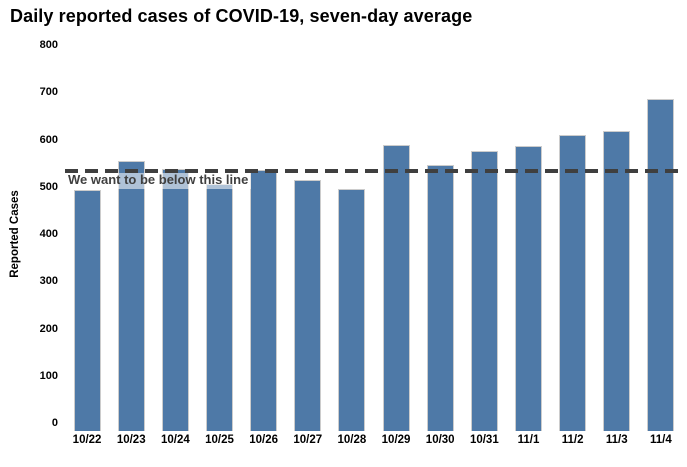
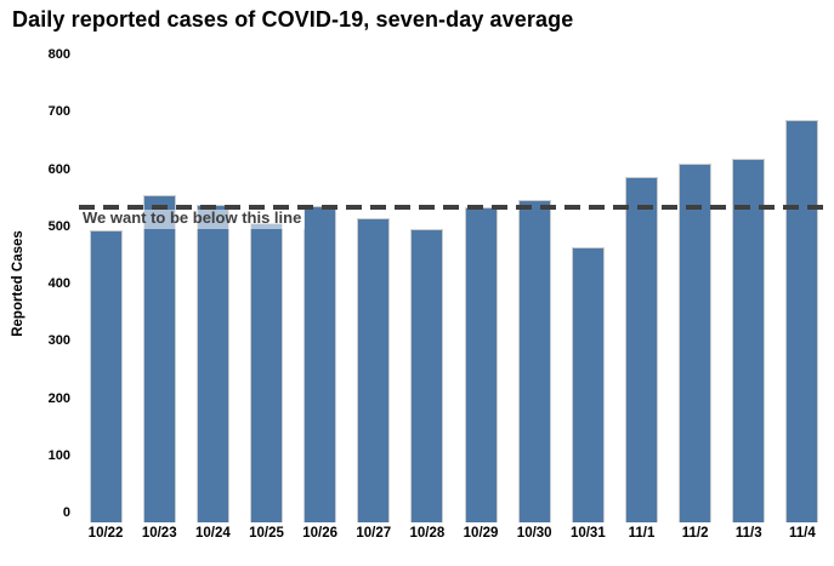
10/29: 600 -> 550
10/31: 590 -> 480
